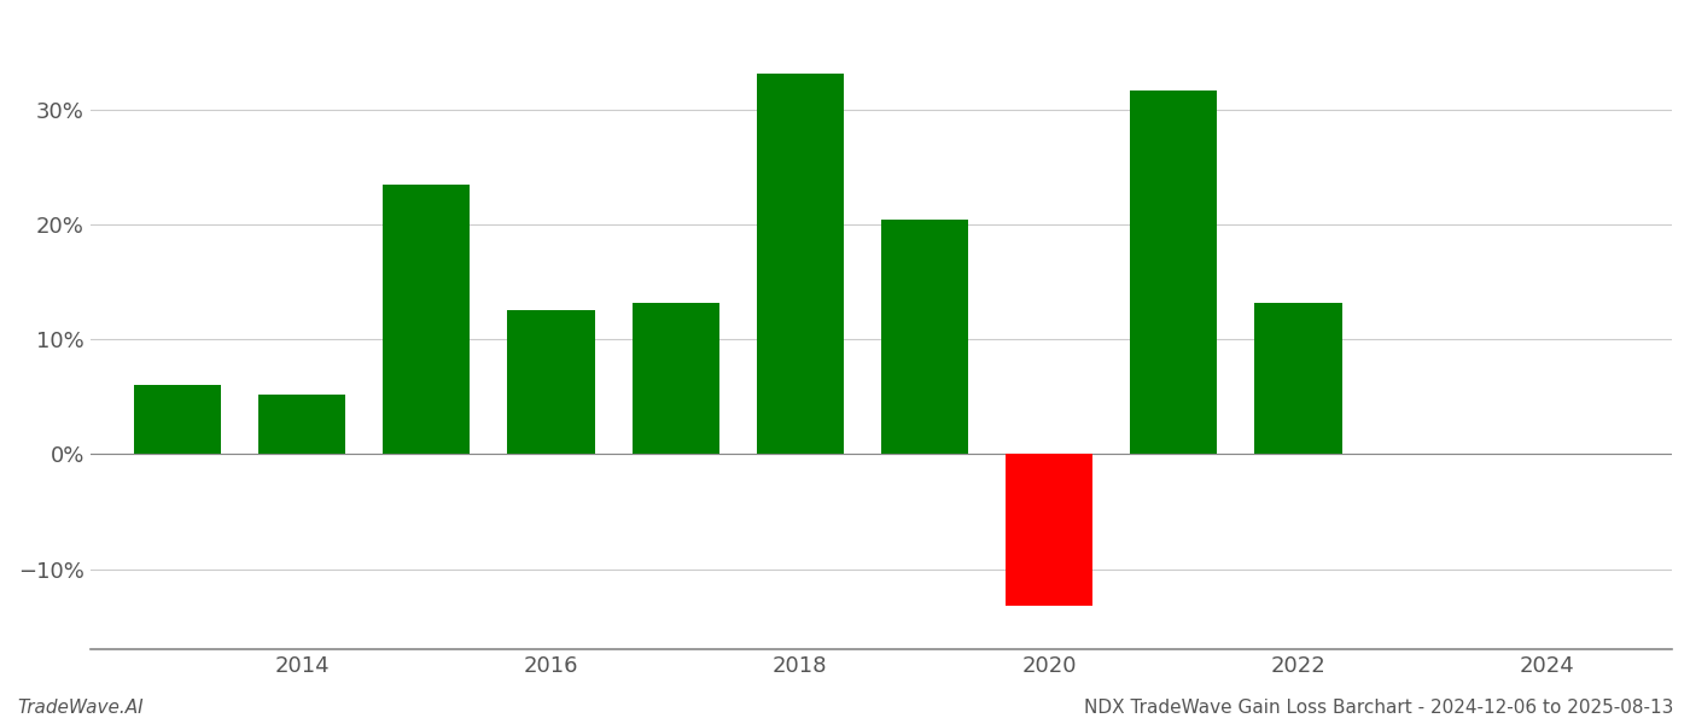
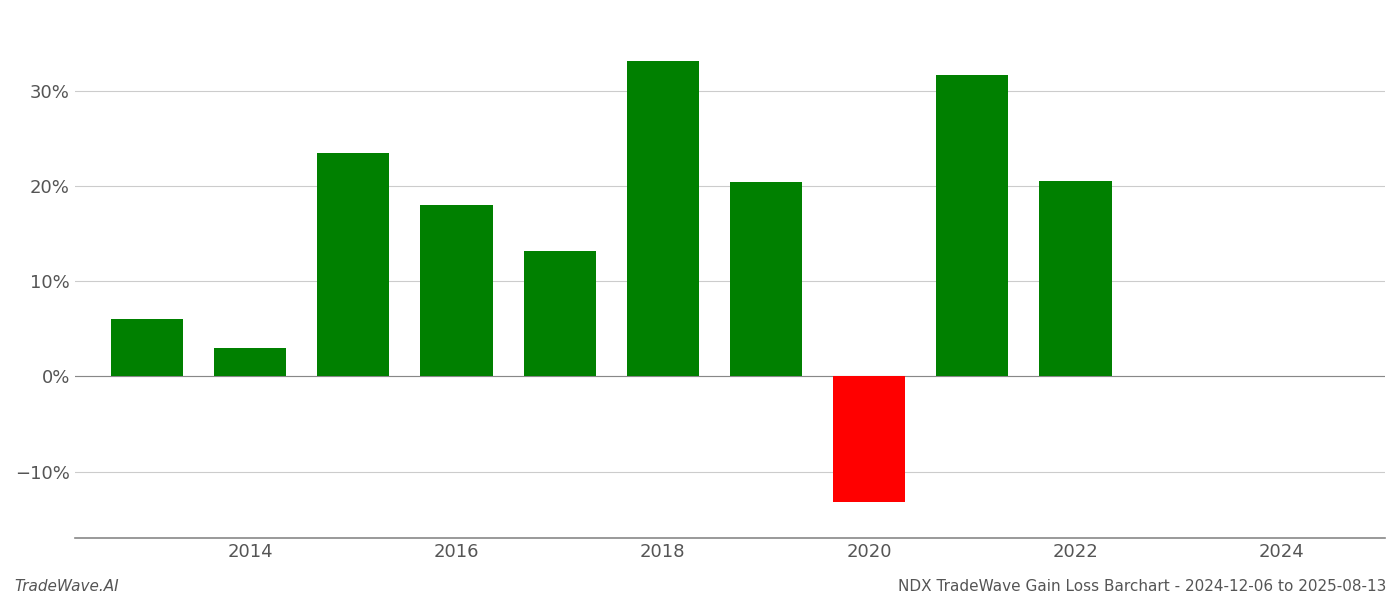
2014: 5.2% -> 3.0%
2016: 12.6% -> 18.0%
2022: 13.2% -> 20.5%
